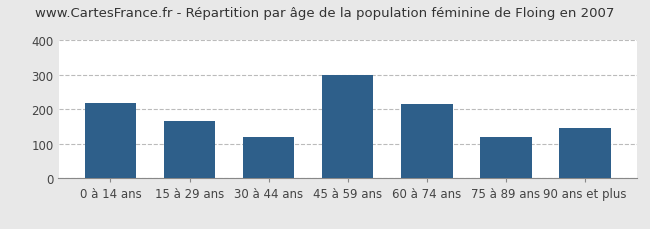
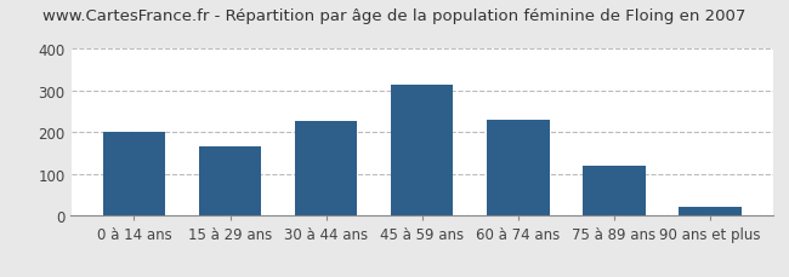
0 à 14 ans: 220 -> 200
30 à 44 ans: 120 -> 228
45 à 59 ans: 300 -> 315
60 à 74 ans: 215 -> 230
90 ans et plus: 145 -> 22
